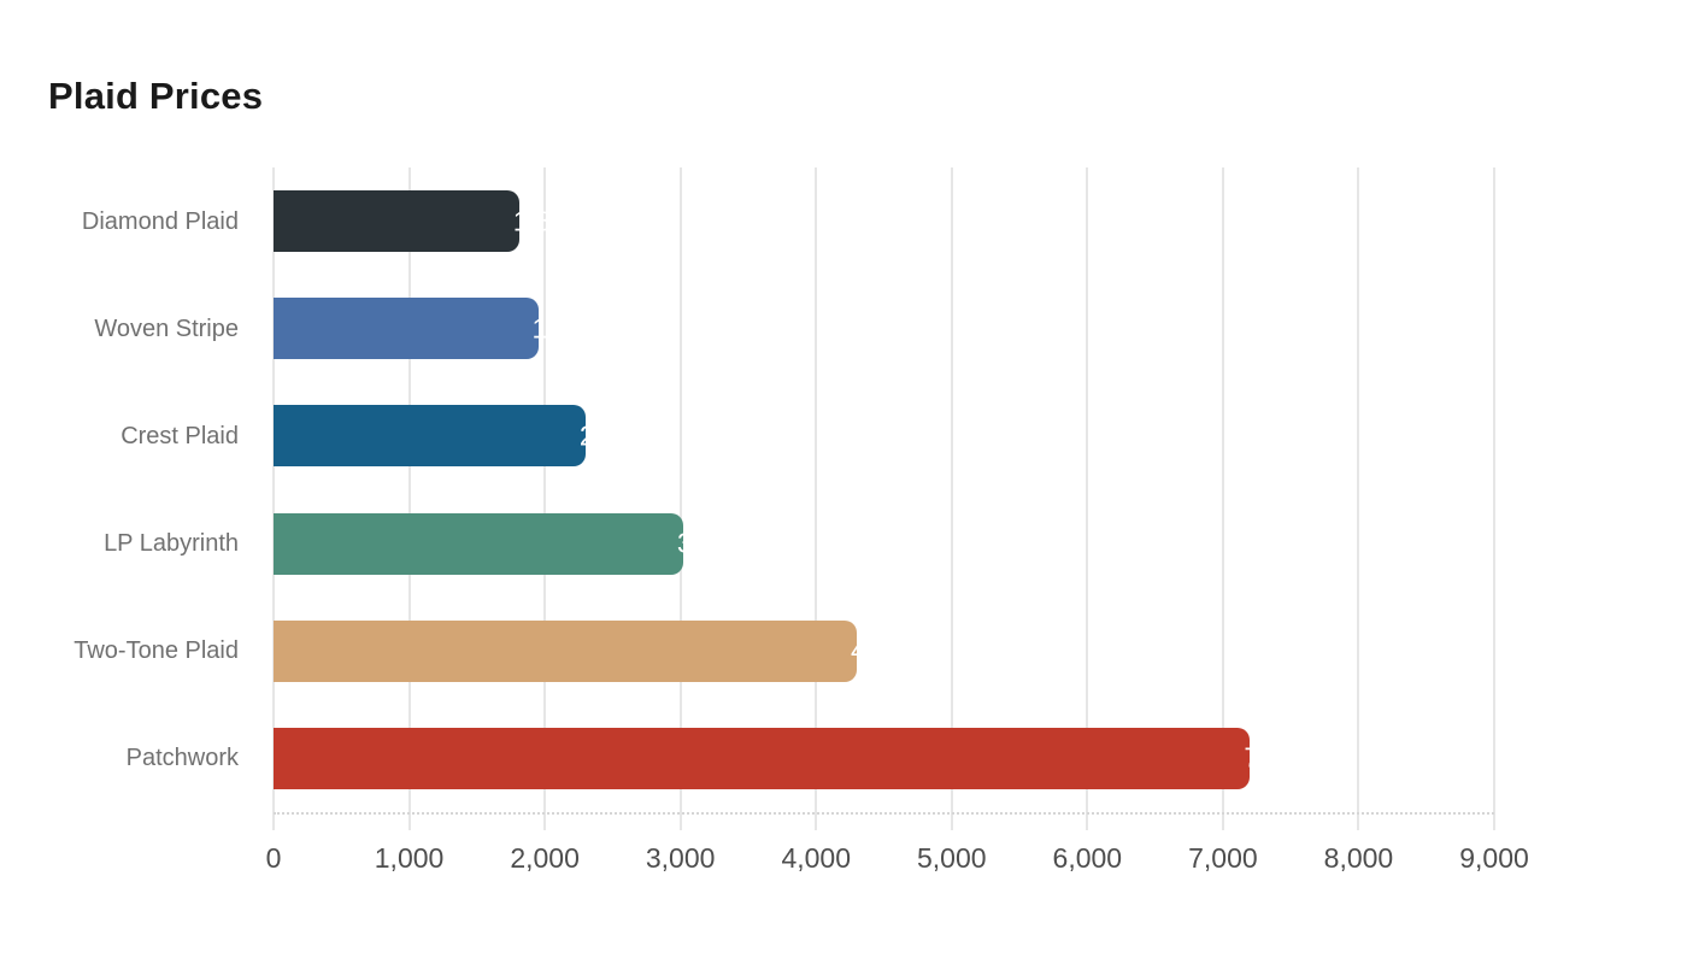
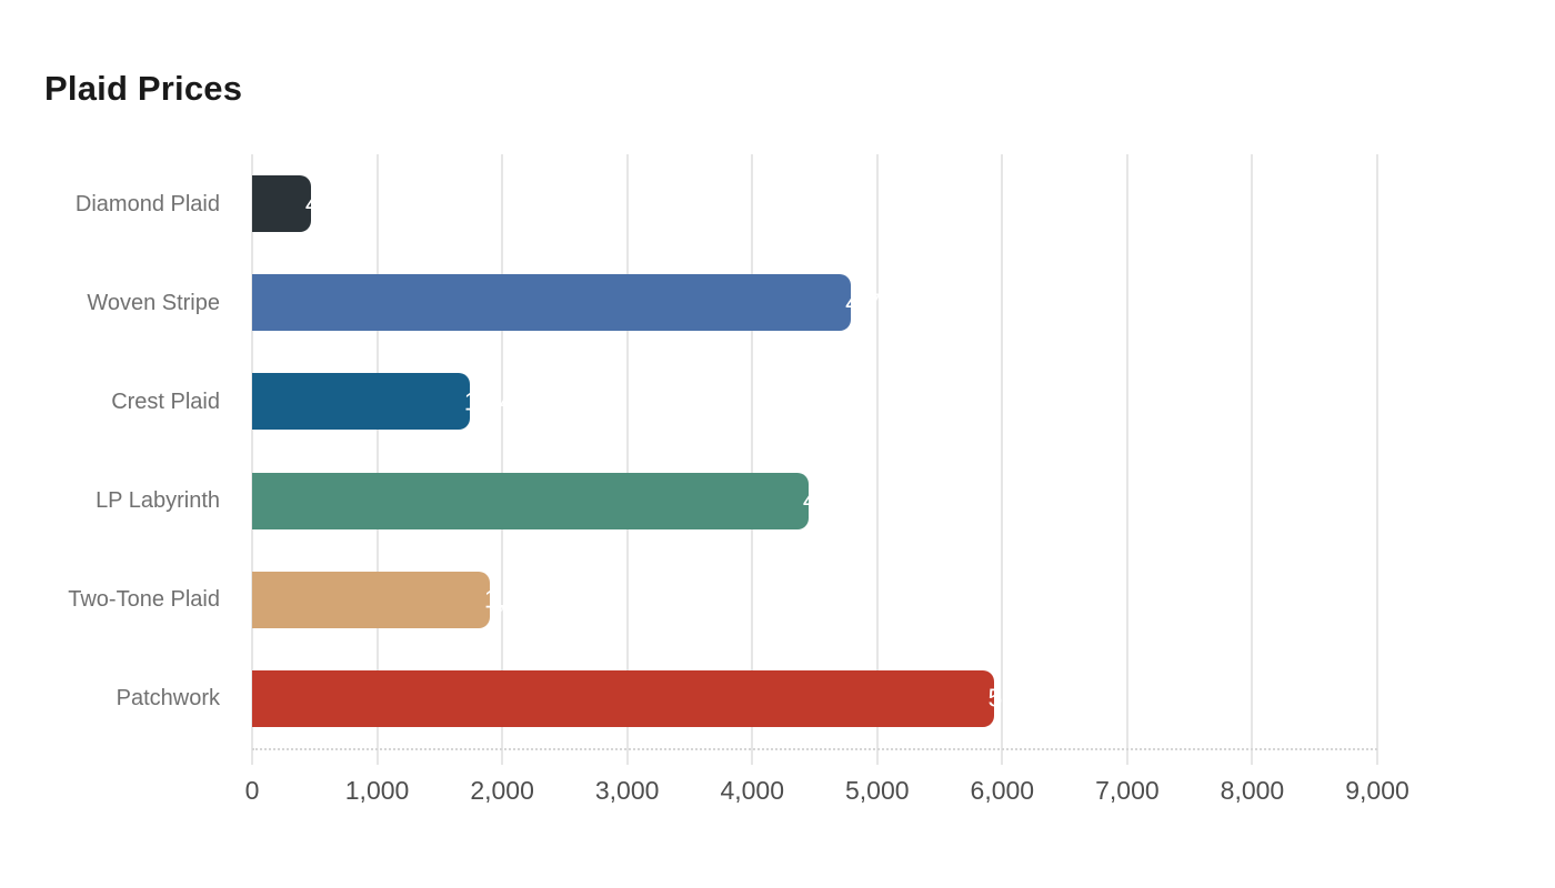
Diamond Plaid: 1,810 -> 470
Woven Stripe: 1,950 -> 4,790
Crest Plaid: 2,300 -> 1,740
LP Labyrinth: 3,020 -> 4,450
Two-Tone Plaid: 4,300 -> 1,900
Patchwork: 7,200 -> 5,930
